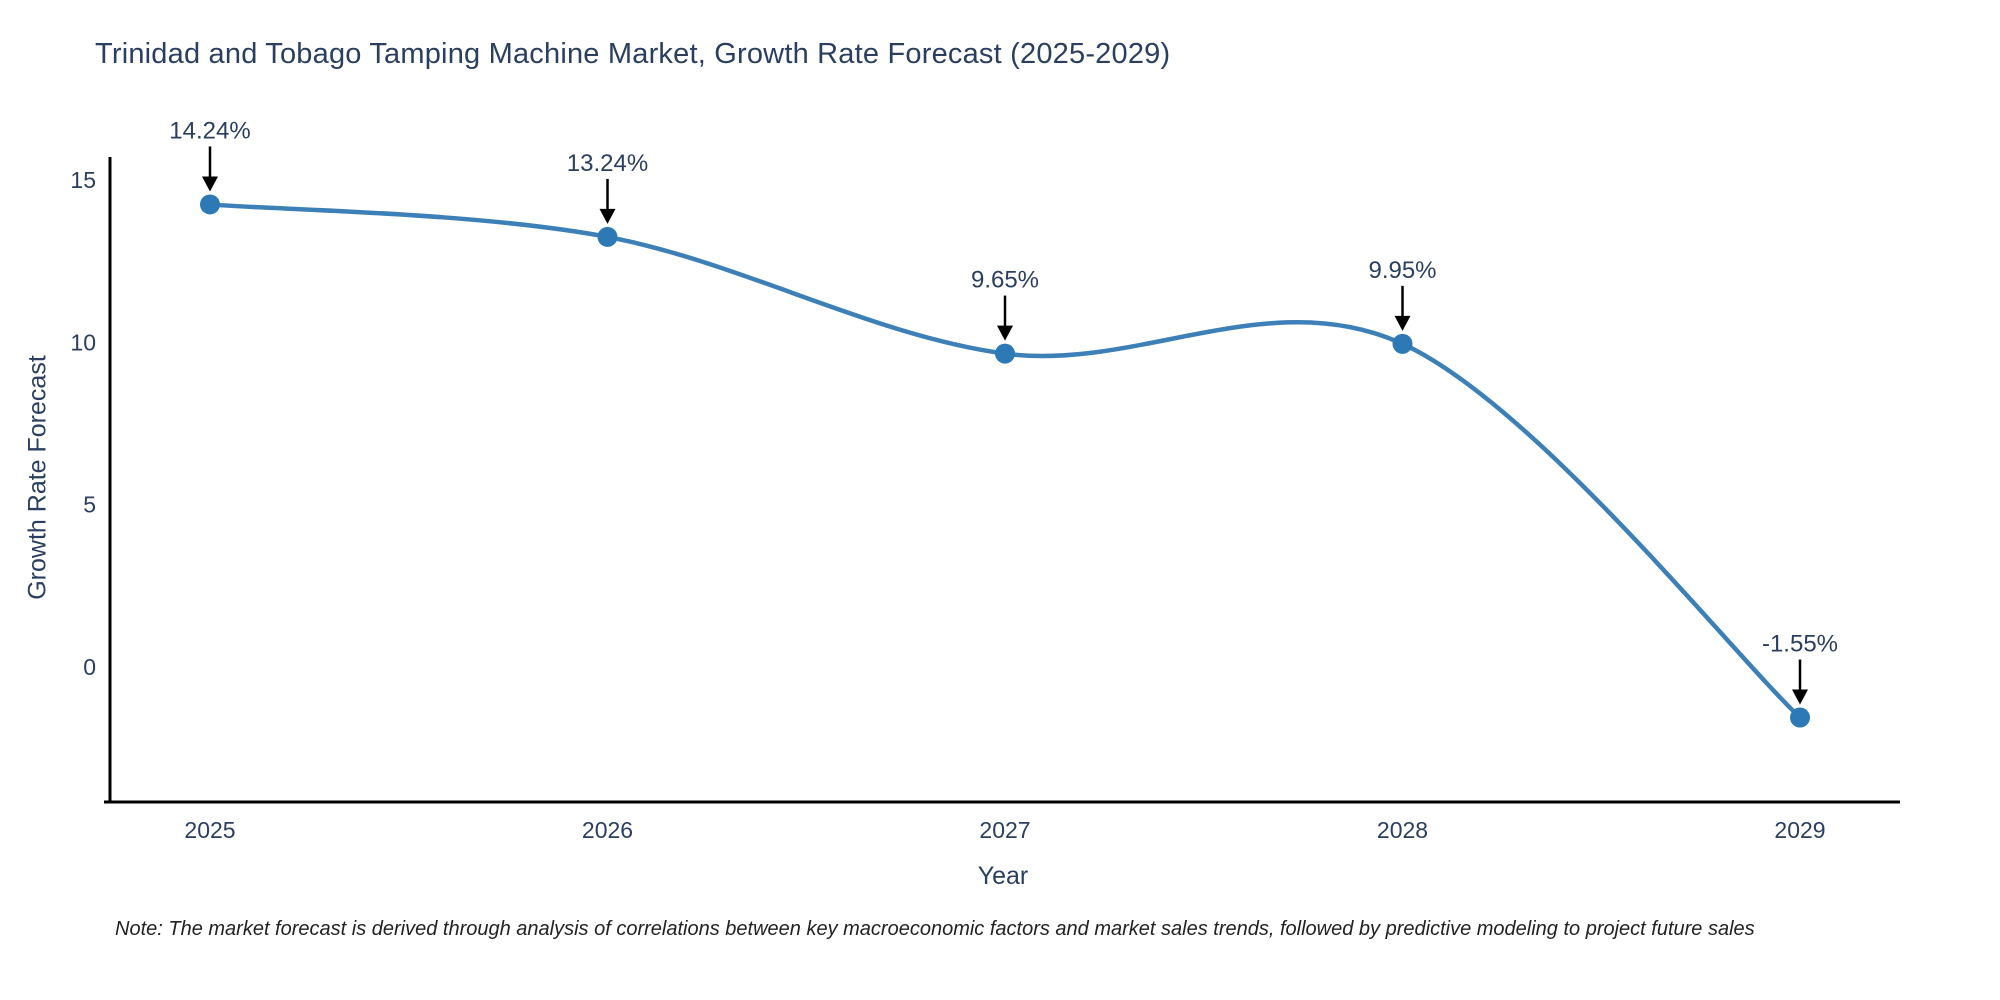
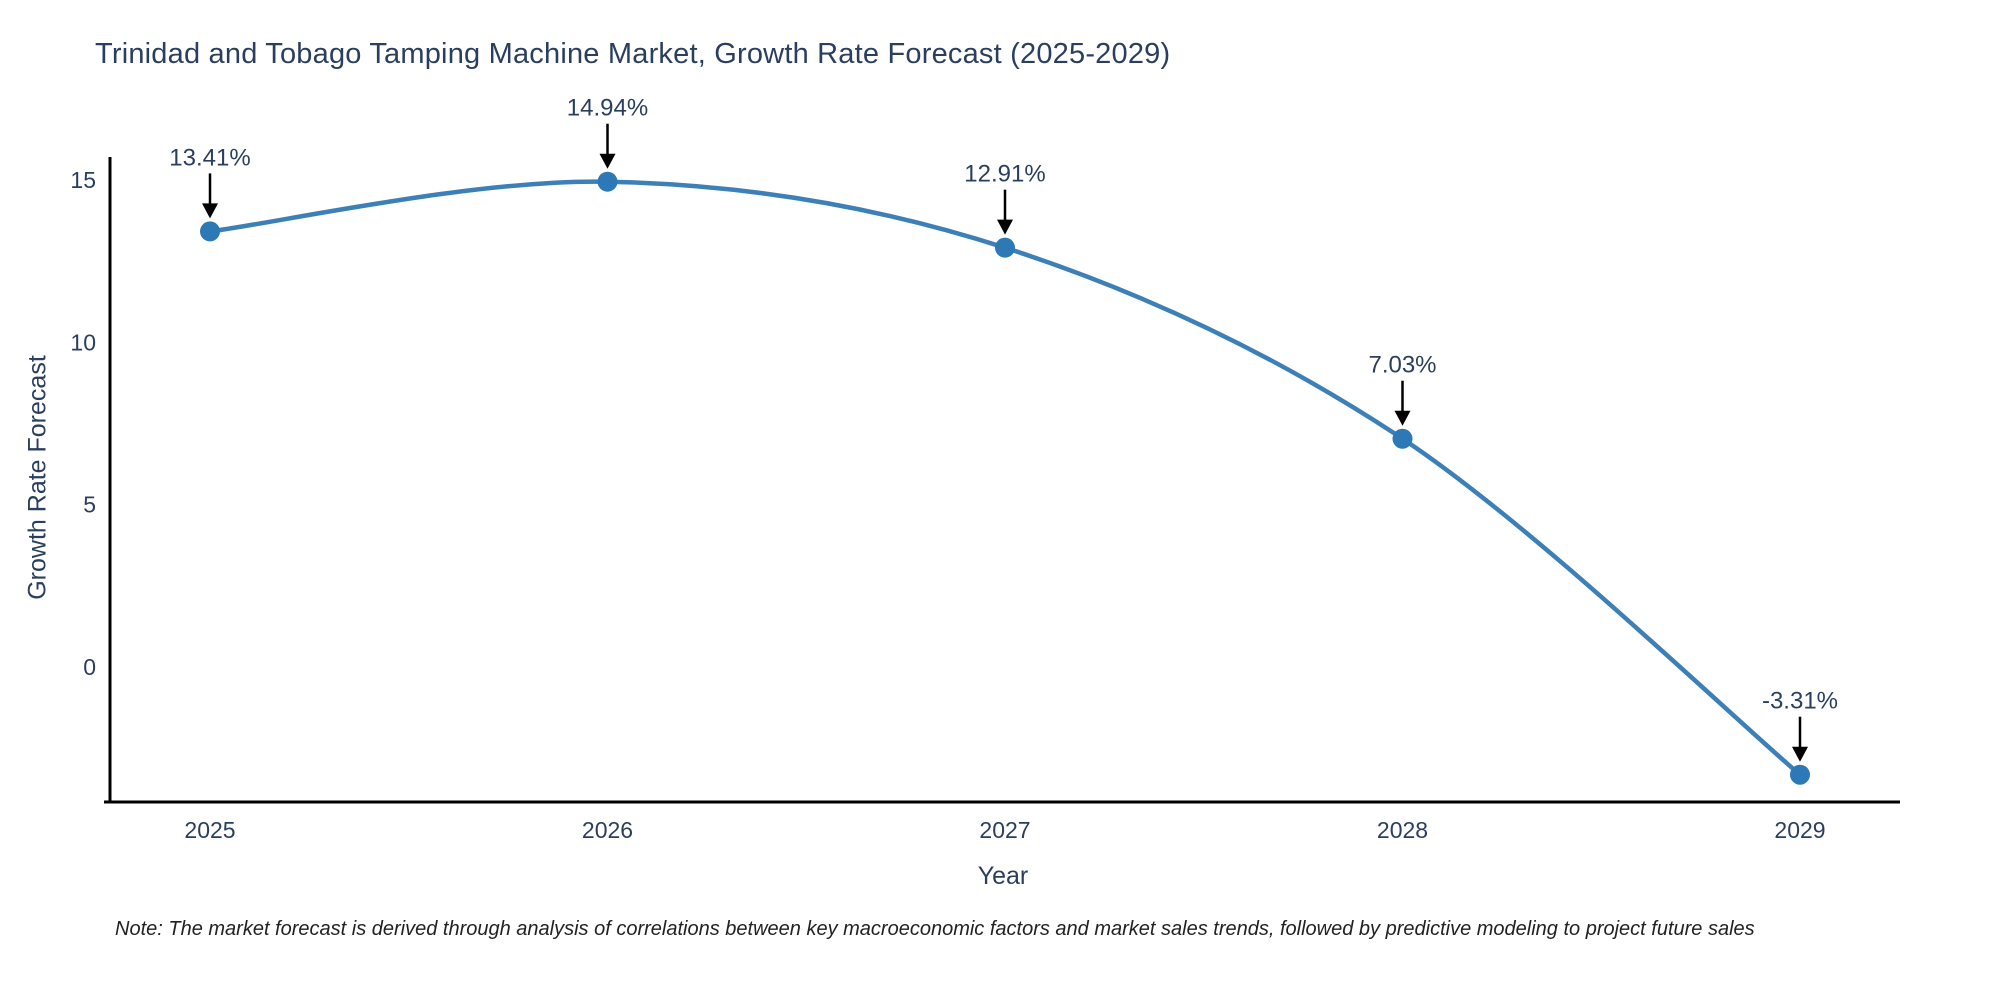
2025: 14.24% -> 13.41%
2026: 13.24% -> 14.94%
2027: 9.65% -> 12.91%
2028: 9.95% -> 7.03%
2029: -1.55% -> -3.31%
